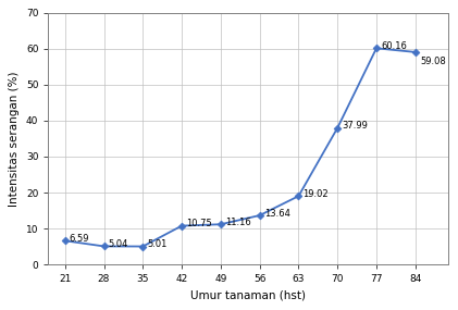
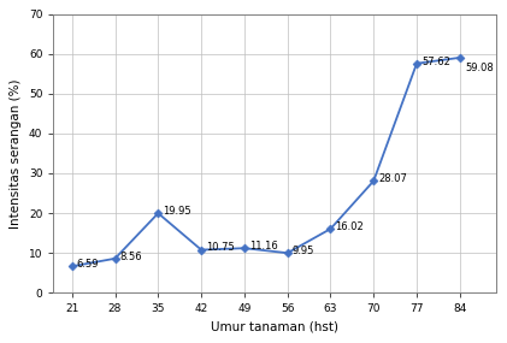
28: 5.04 -> 8.56
35: 5.01 -> 19.95
56: 13.64 -> 9.95
63: 19.02 -> 16.02
70: 37.99 -> 28.07
77: 60.16 -> 57.62
